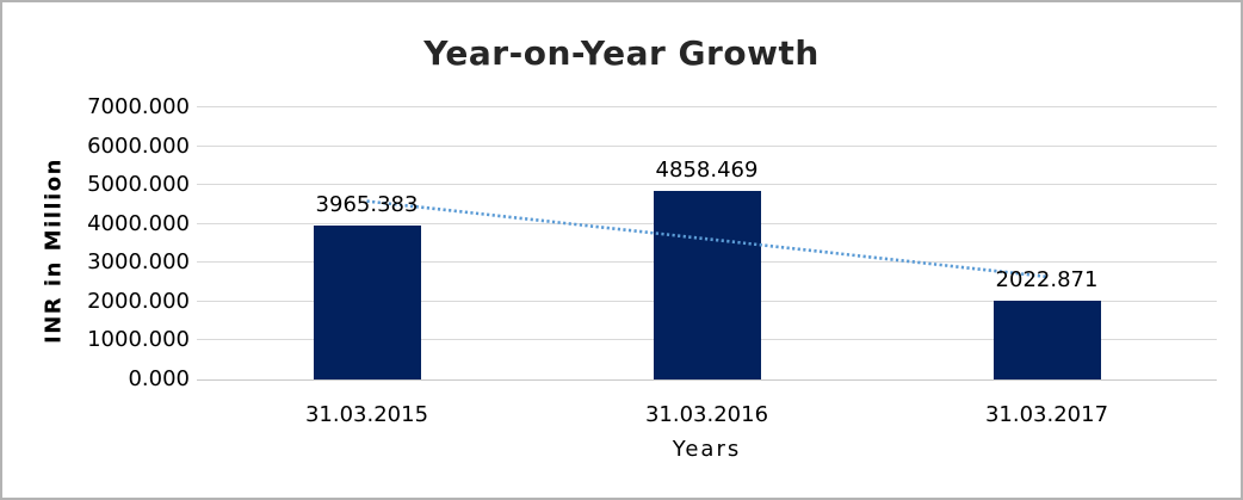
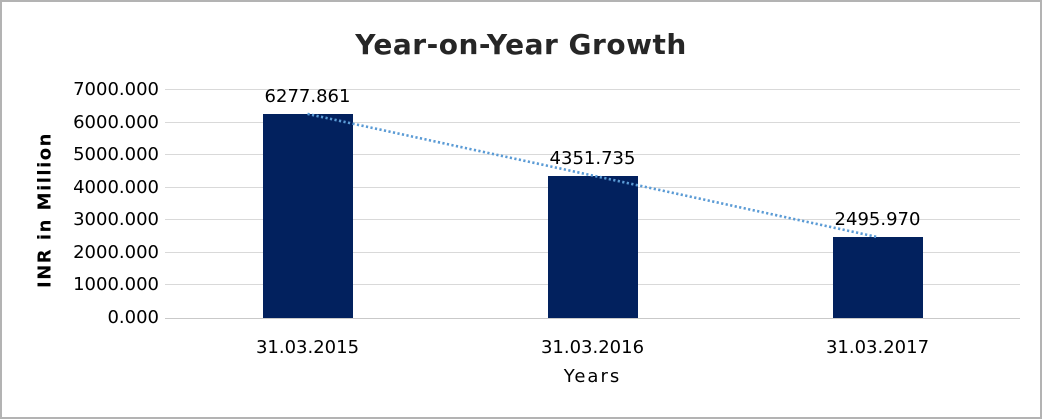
31.03.2015: 3965.383 -> 6277.861
31.03.2016: 4858.469 -> 4351.735
31.03.2017: 2022.871 -> 2495.970
